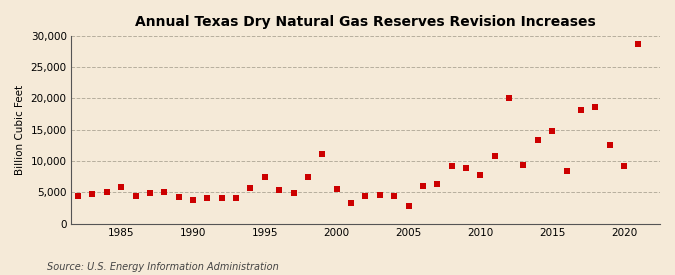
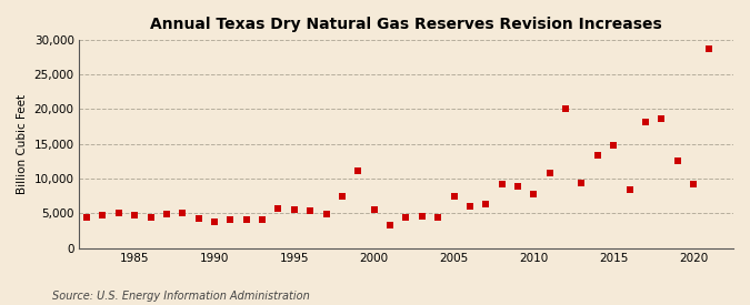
1985: 5,800 -> 4,700
1995: 7,400 -> 5,600
2005: 2,800 -> 7,500
